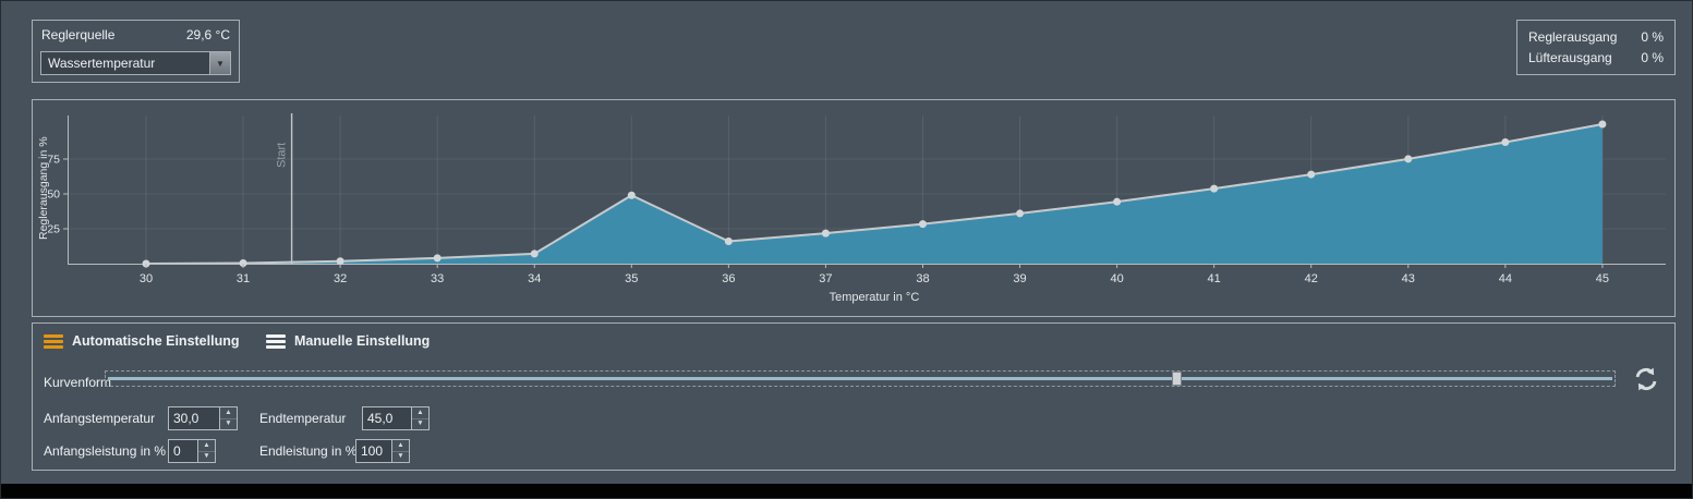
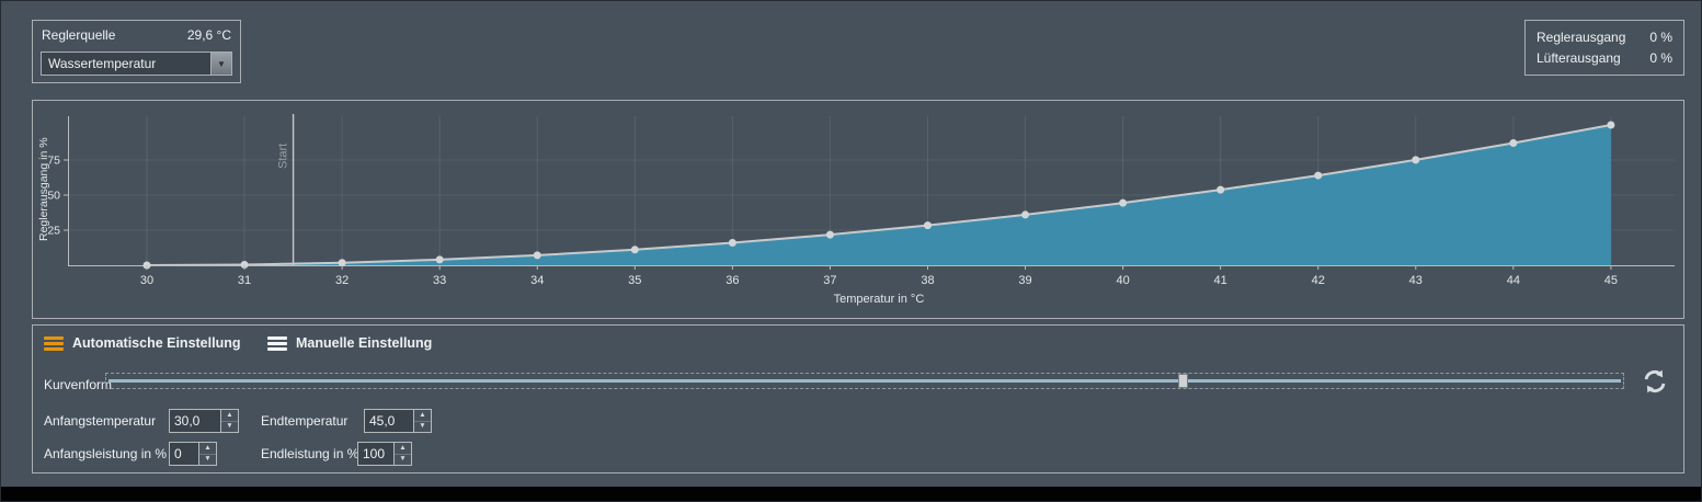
35: 49 -> 11
